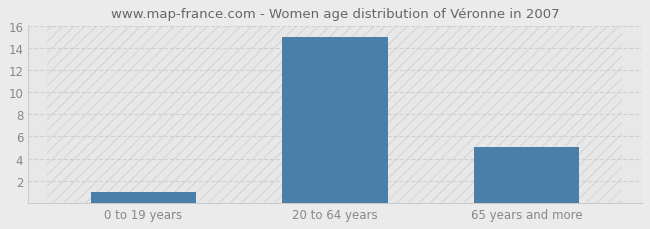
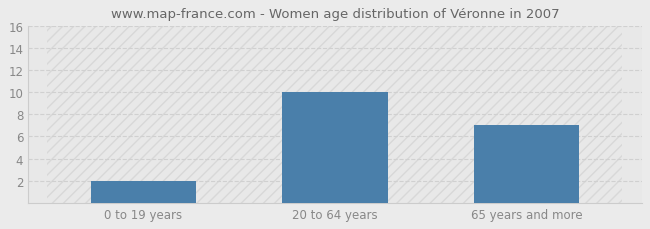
0 to 19 years: 1 -> 2
20 to 64 years: 15 -> 10
65 years and more: 5 -> 7
